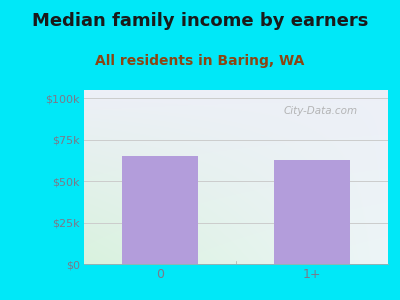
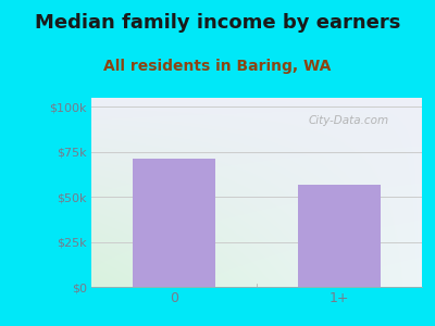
0: $65k -> $71k
1+: $63k -> $57k
